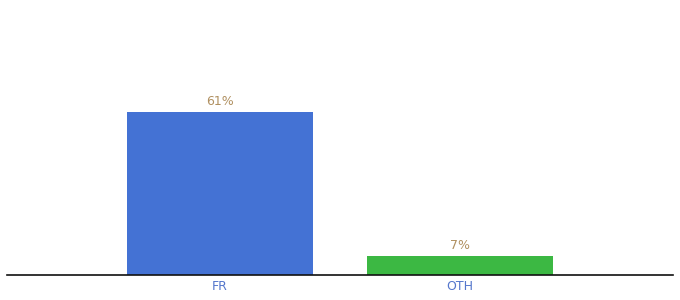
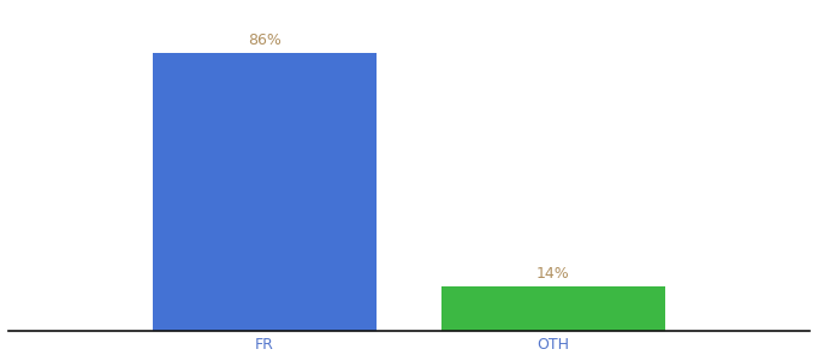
FR: 61% -> 86%
OTH: 7% -> 14%
